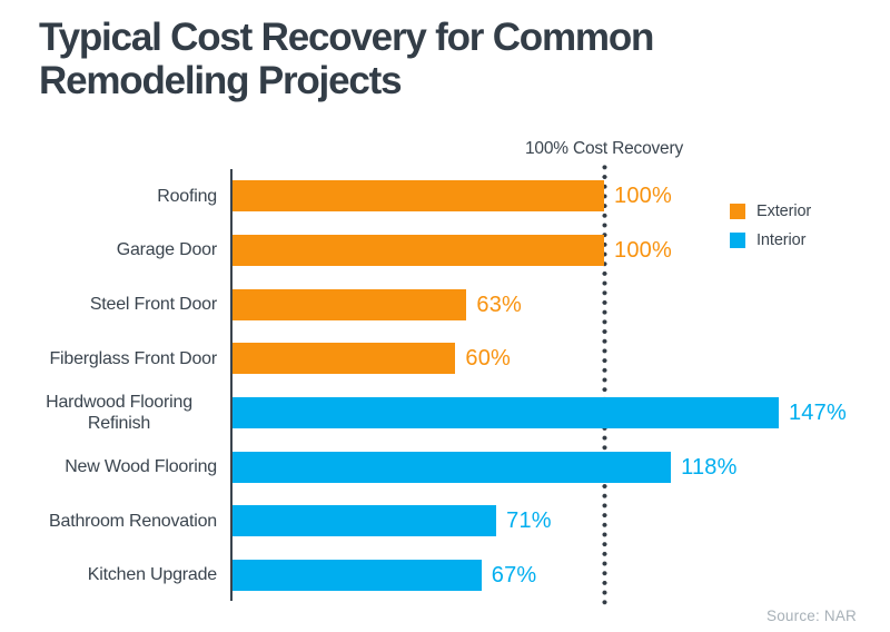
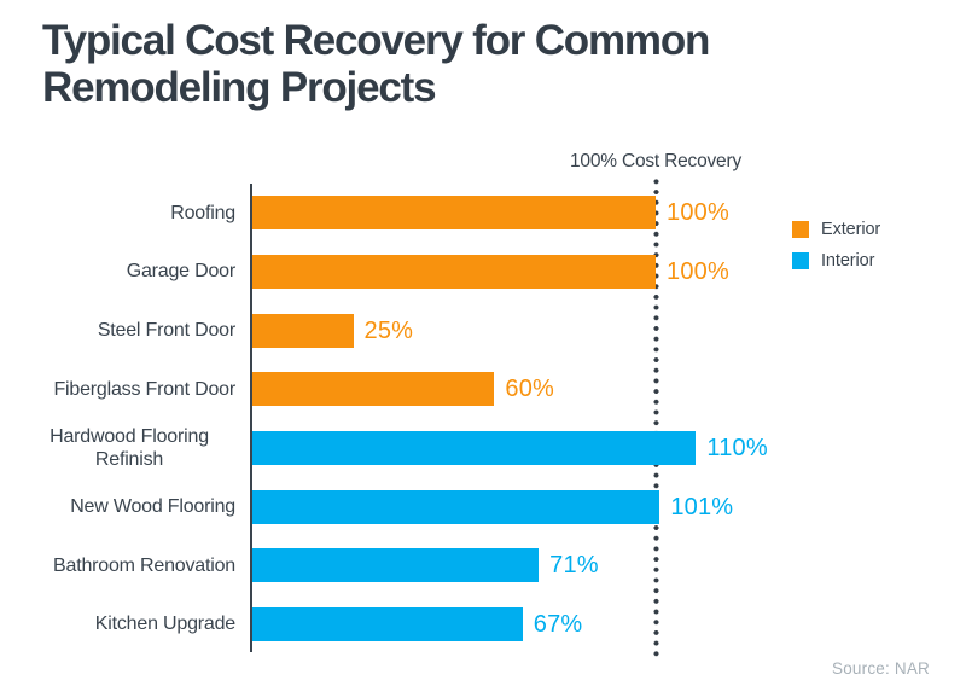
Steel Front Door: 63% -> 25%
Hardwood Flooring Refinish: 147% -> 110%
New Wood Flooring: 118% -> 101%
